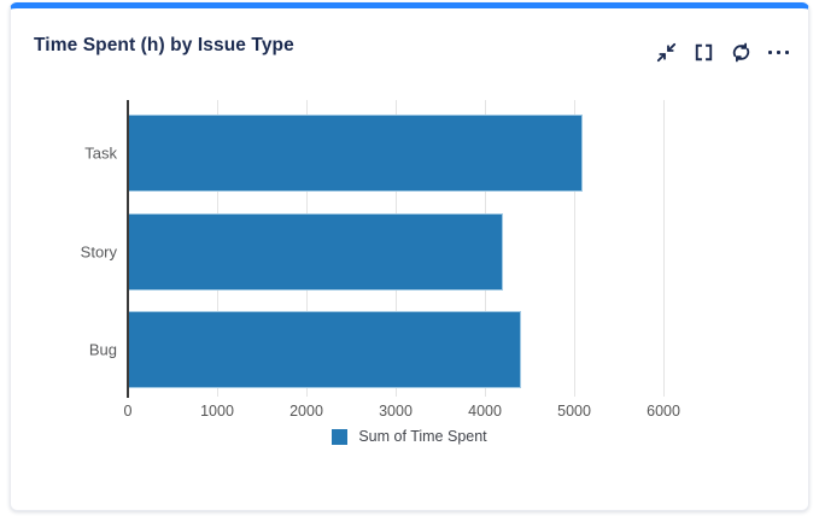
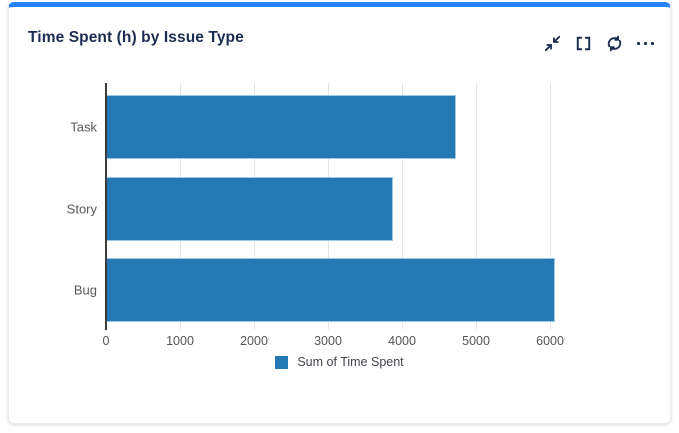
Task: 5100 -> 4700
Story: 4200 -> 3900
Bug: 4400 -> 6100
